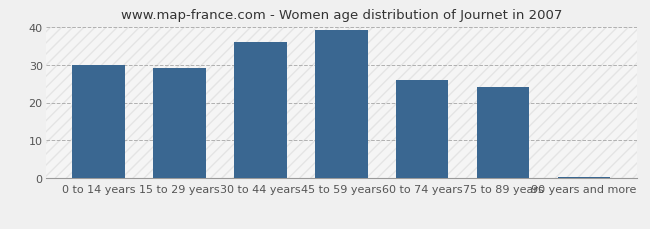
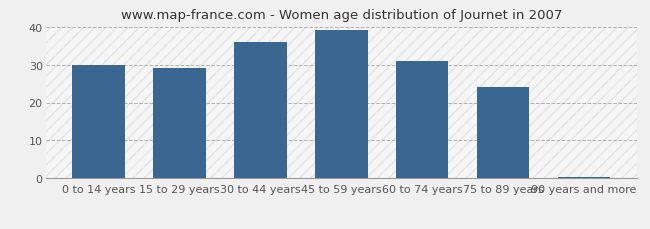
60 to 74 years: 26.0 -> 31.0
